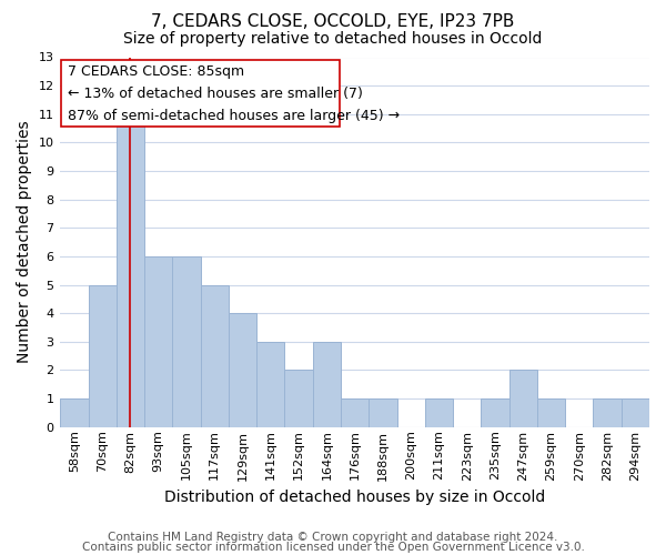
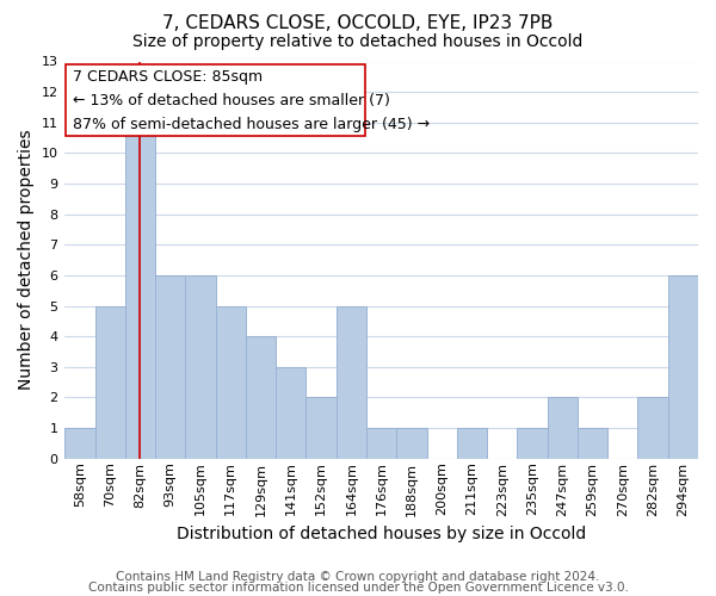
164sqm: 3 -> 5
282sqm: 1 -> 2
294sqm: 1 -> 6
